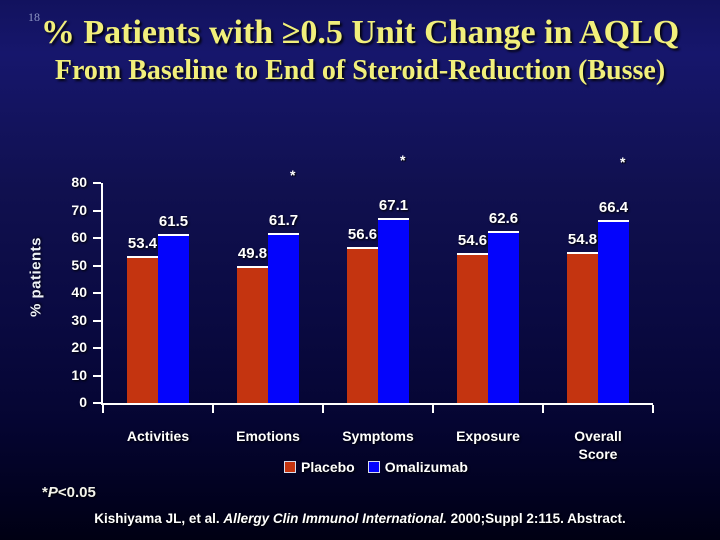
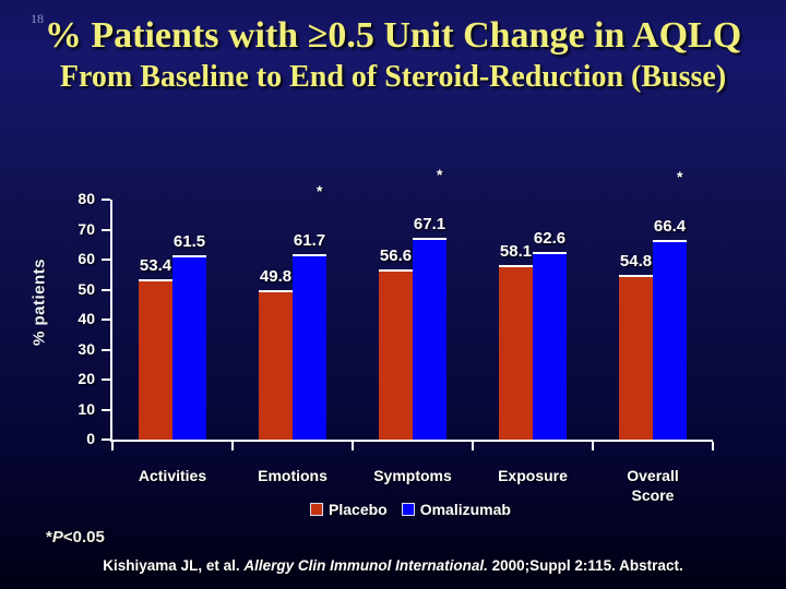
Placebo/Exposure: 54.6 -> 58.1
